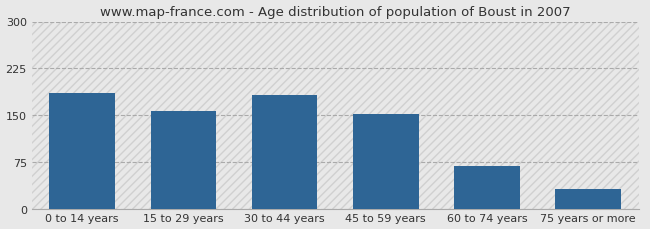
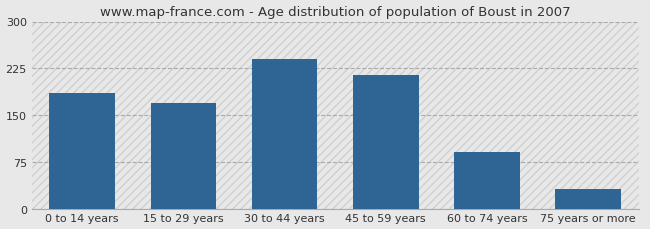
15 to 29 years: 156 -> 170
30 to 44 years: 182 -> 240
45 to 59 years: 152 -> 215
60 to 74 years: 68 -> 90
